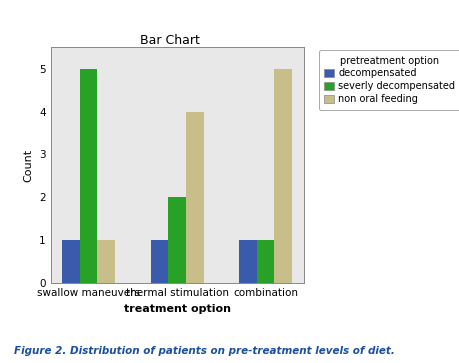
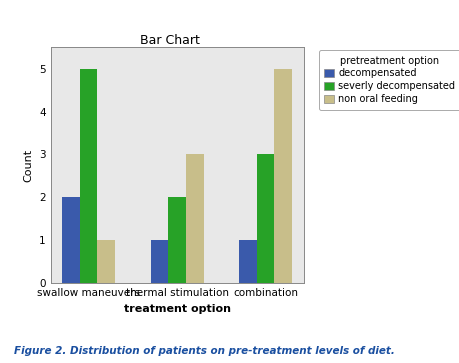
decompensated/swallow maneuvers: 1 -> 2
non oral feeding/thermal stimulation: 4 -> 3
severly decompensated/combination: 1 -> 3
